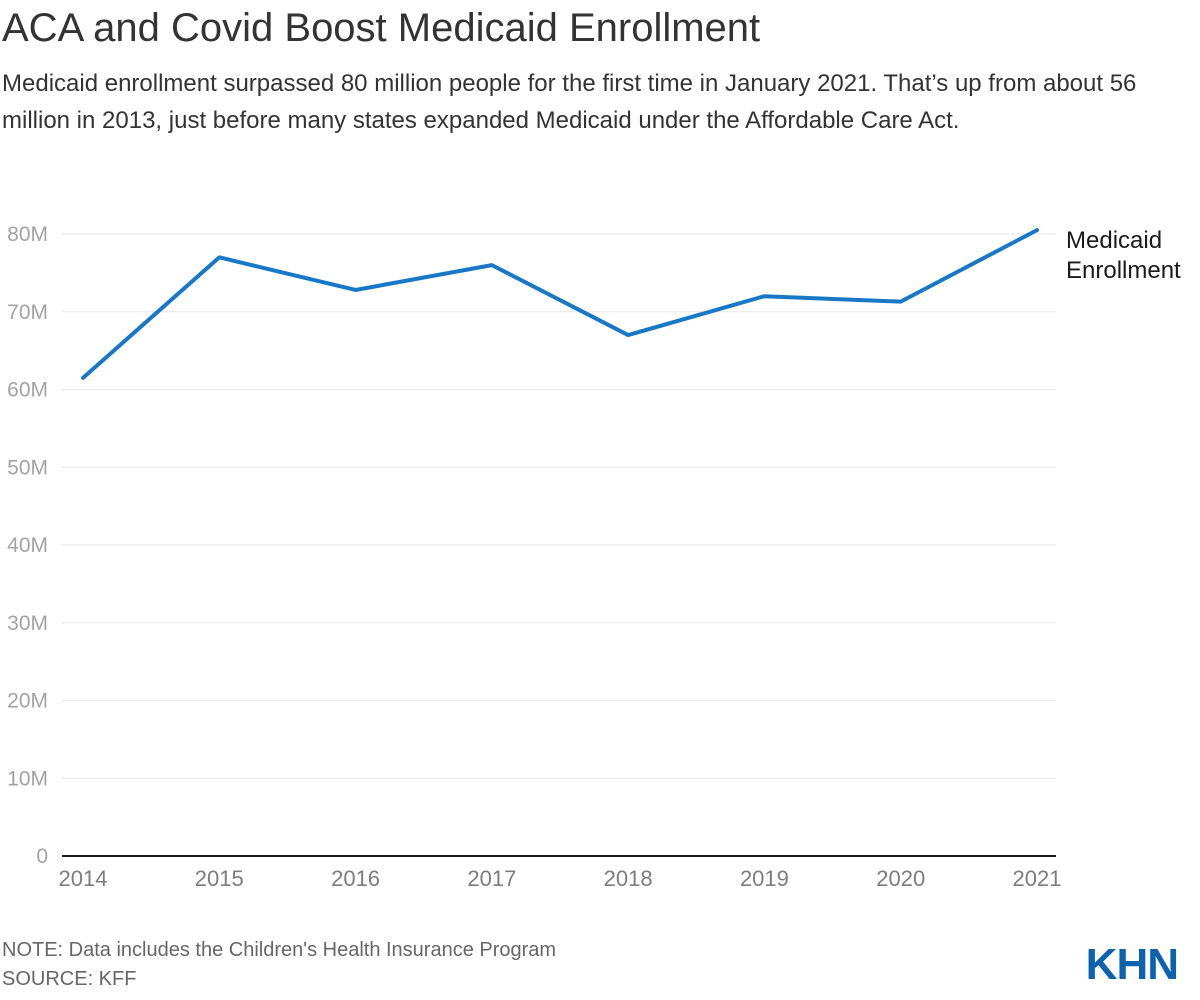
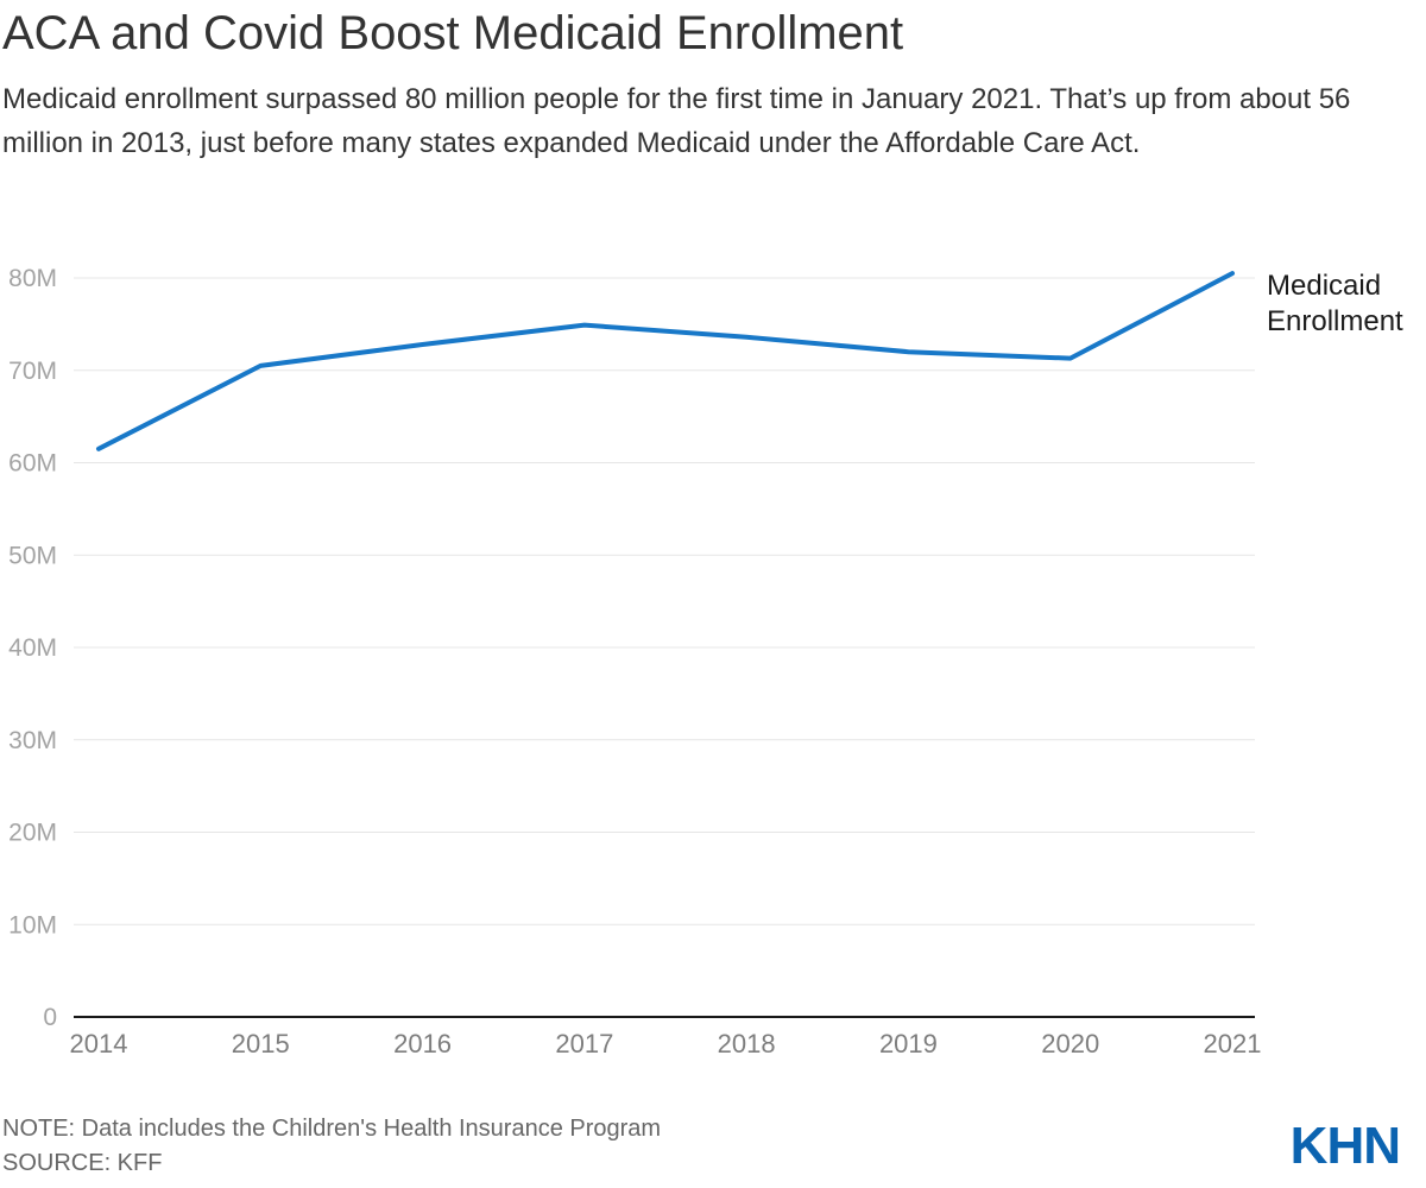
2015: 77M -> 70M
2017: 76M -> 75M
2018: 67M -> 74M
